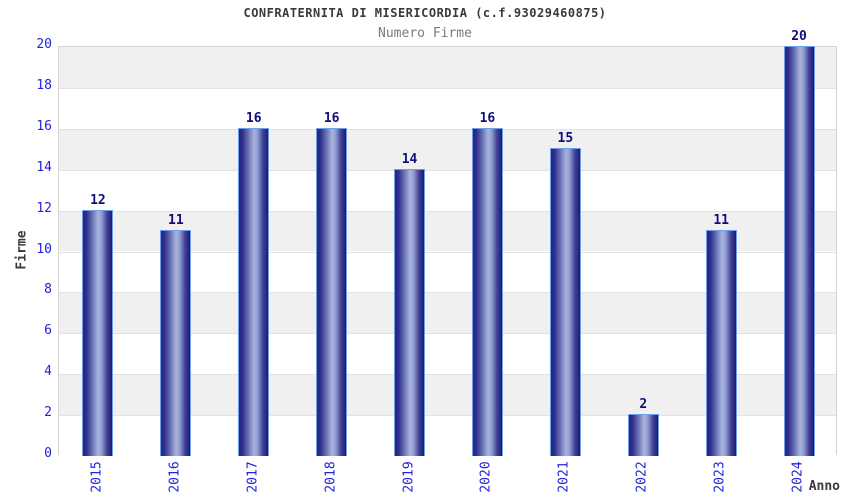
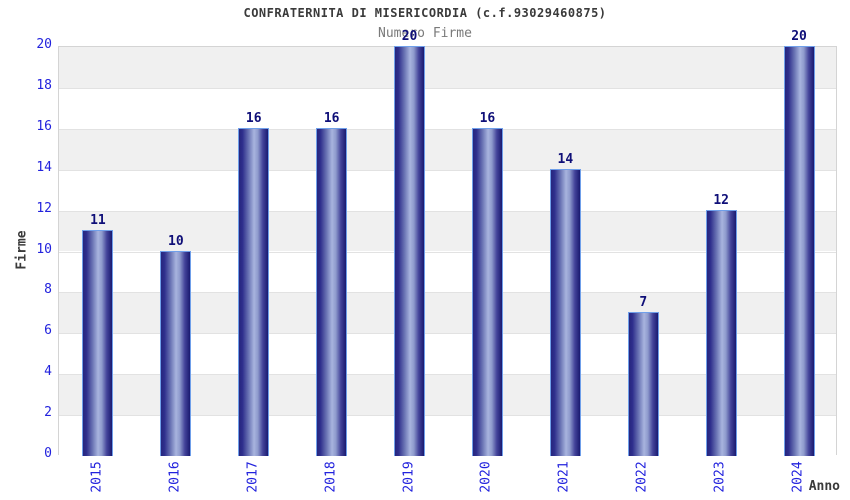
2015: 12 -> 11
2016: 11 -> 10
2019: 14 -> 20
2021: 15 -> 14
2022: 2 -> 7
2023: 11 -> 12
